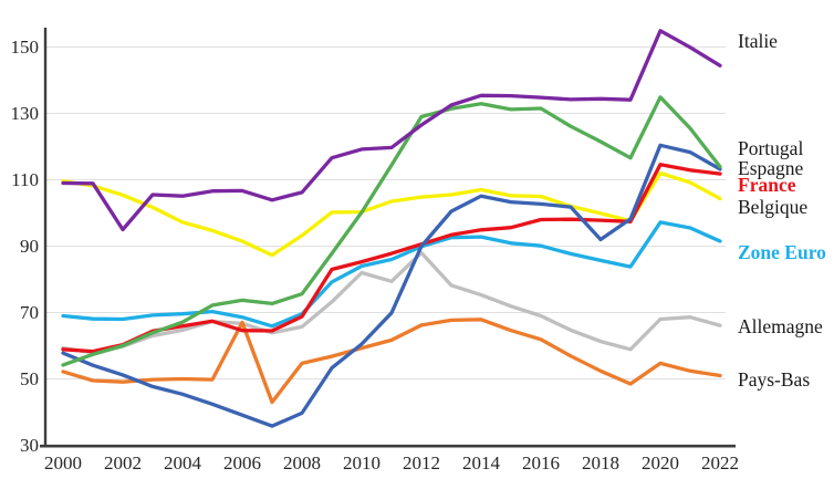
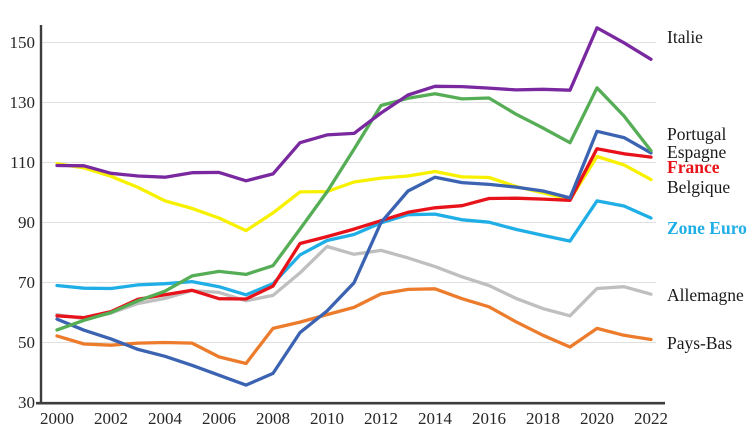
Italie/2002: 95 -> 106
Pays-Bas/2006: 67 -> 45
Allemagne/2012: 88 -> 81
Espagne/2018: 92 -> 100
